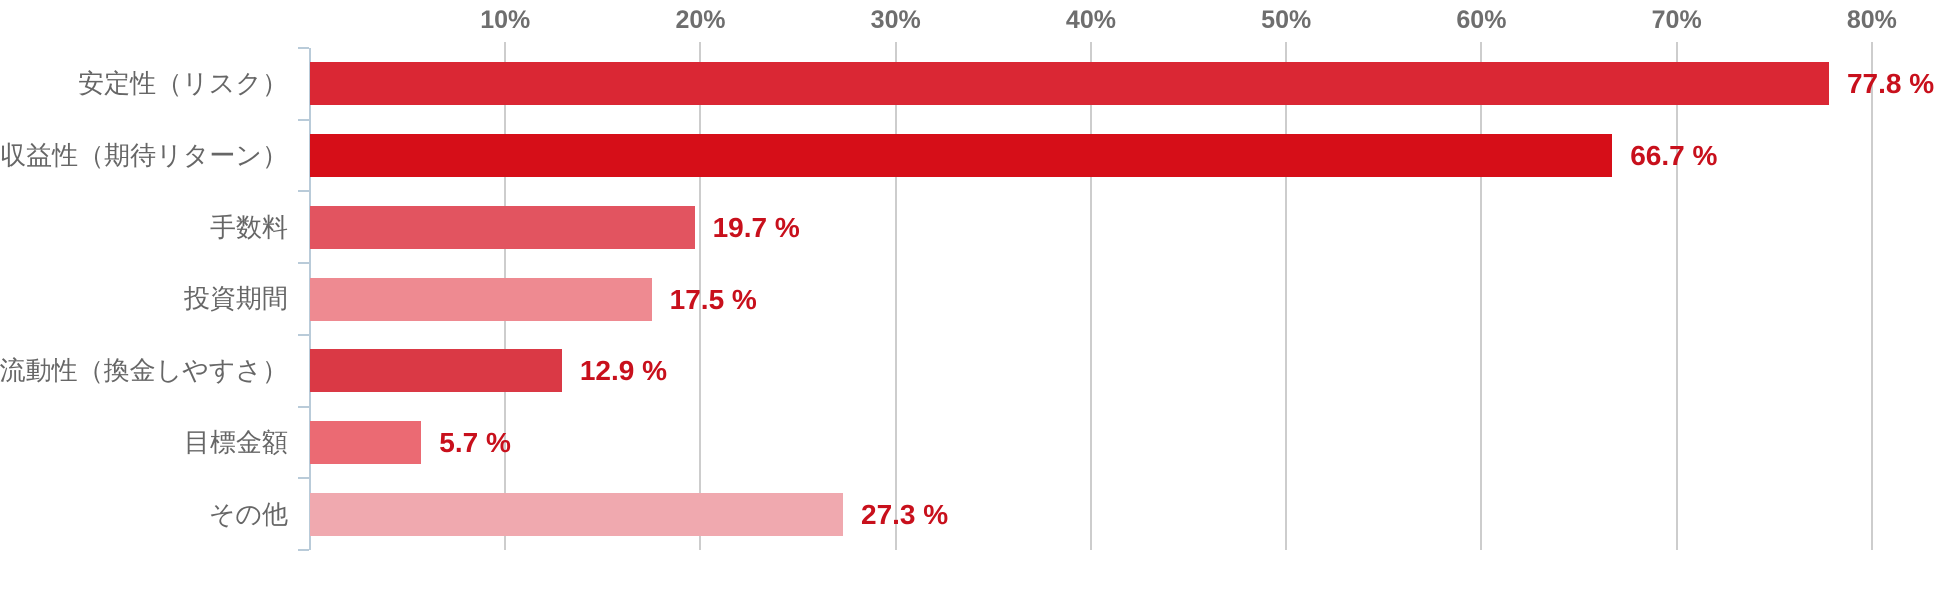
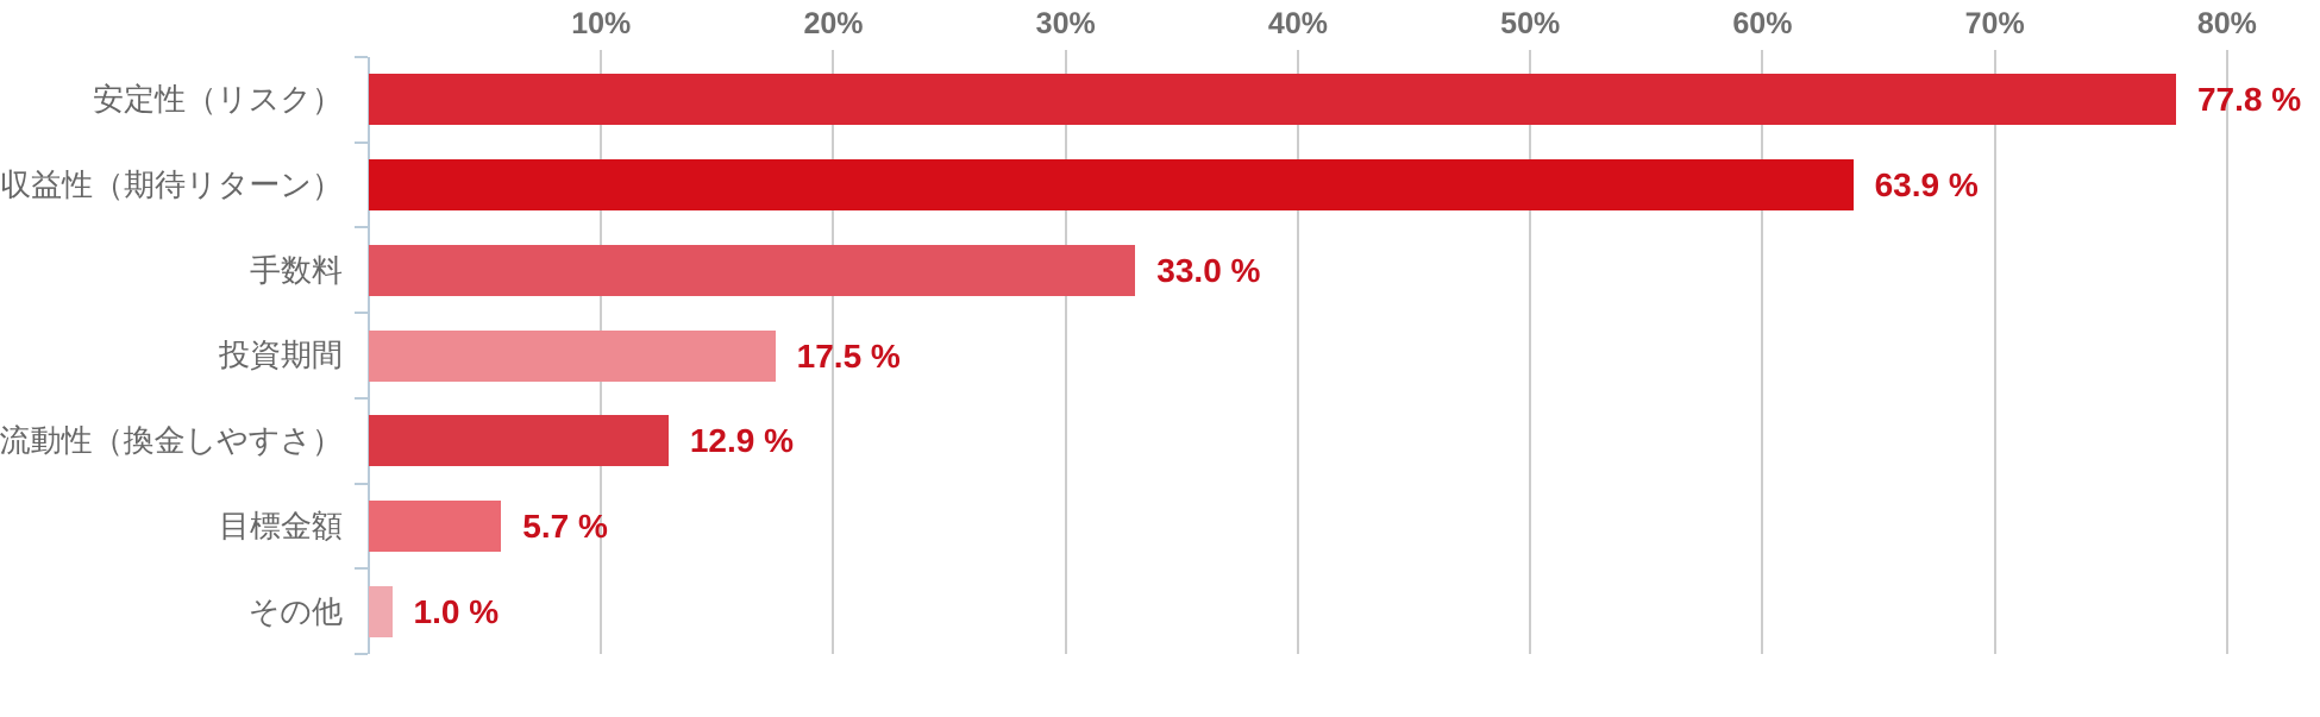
収益性（期待リターン）: 66.7 -> 63.9
手数料: 19.7 -> 33.0
その他: 27.3 -> 1.0
